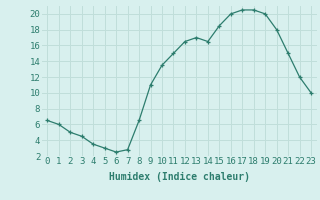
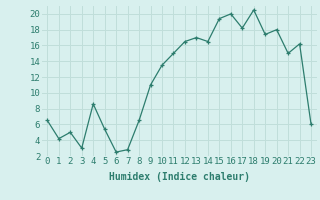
1: 6.0 -> 4.2
3: 4.5 -> 3.0
4: 3.5 -> 8.6
5: 3.0 -> 5.4
15: 18.5 -> 19.4
17: 20.5 -> 18.2
19: 20.0 -> 17.4
22: 12.0 -> 16.2
23: 10.0 -> 6.0
